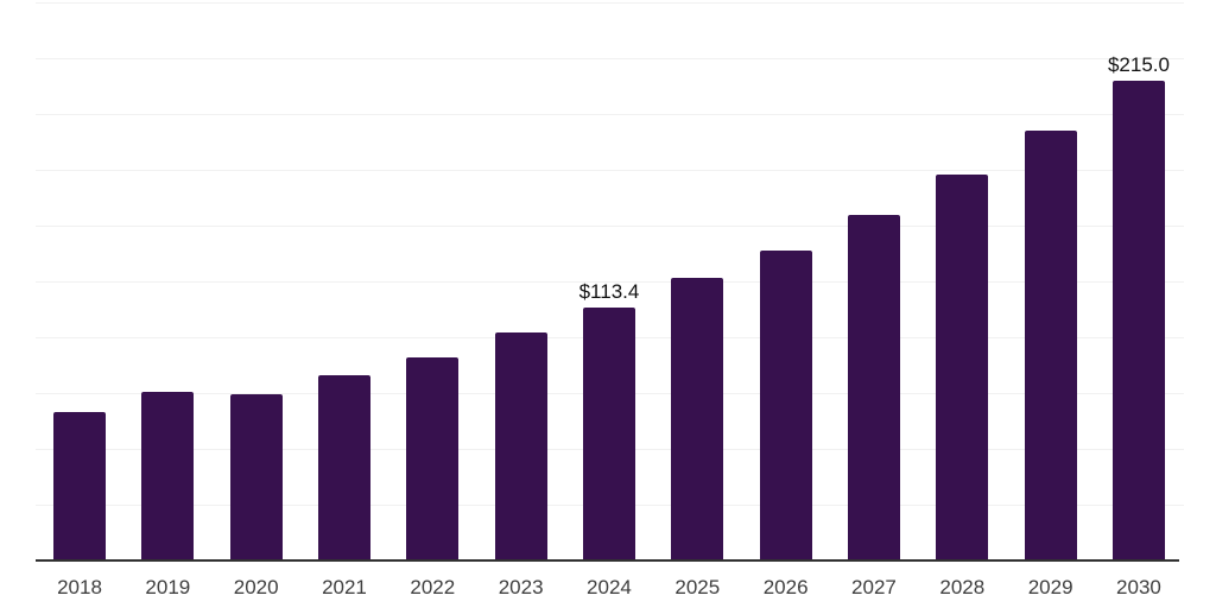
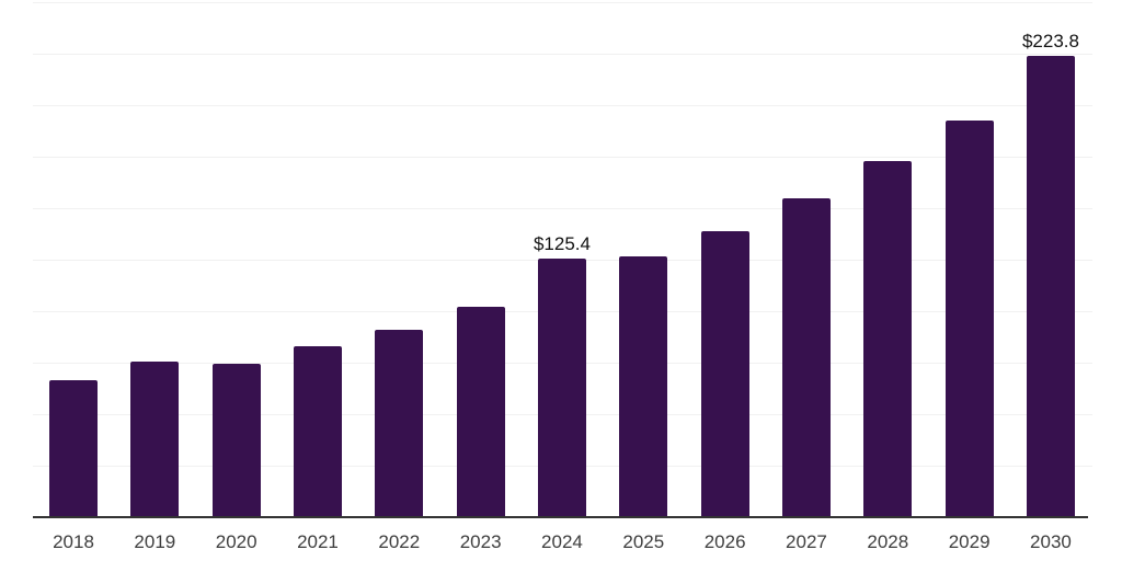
2024: $113.4 -> $125.4
2030: $215.0 -> $223.8
